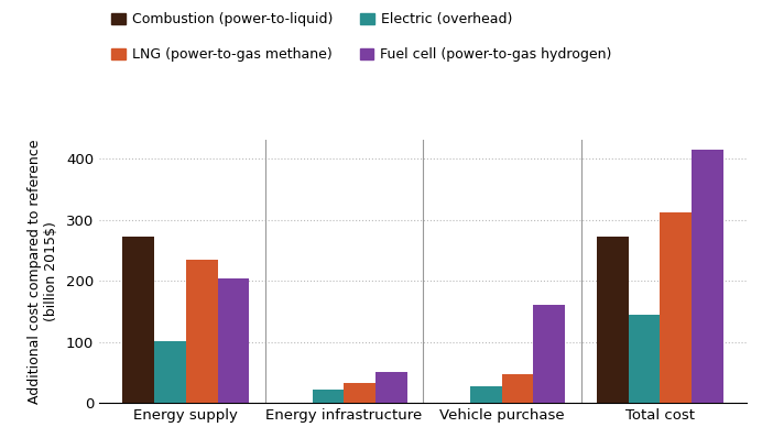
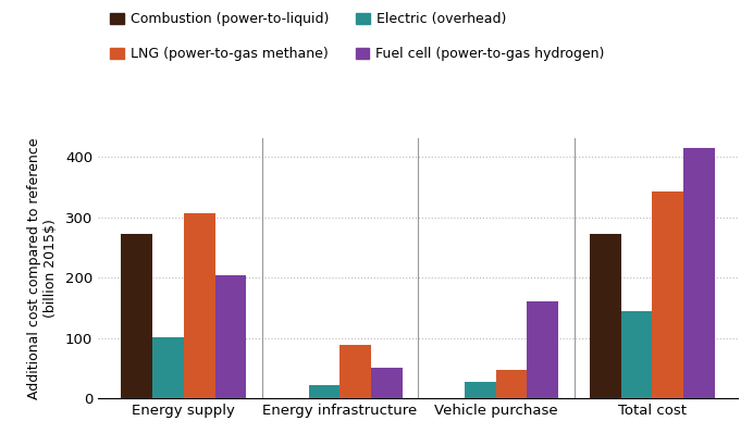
LNG (power-to-gas methane)/Energy supply: 235 -> 306
LNG (power-to-gas methane)/Energy infrastructure: 32 -> 88
LNG (power-to-gas methane)/Total cost: 311 -> 342
